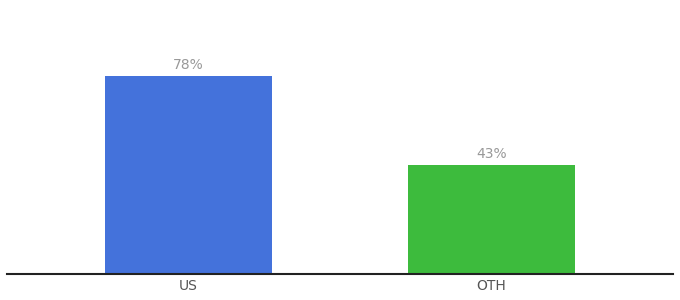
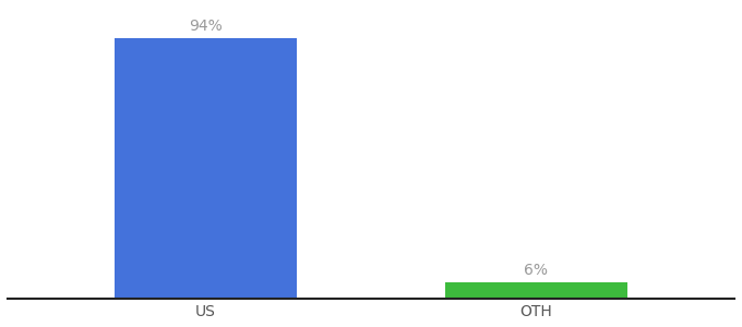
US: 78% -> 94%
OTH: 43% -> 6%
